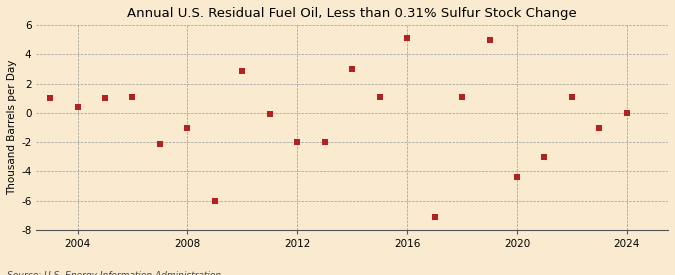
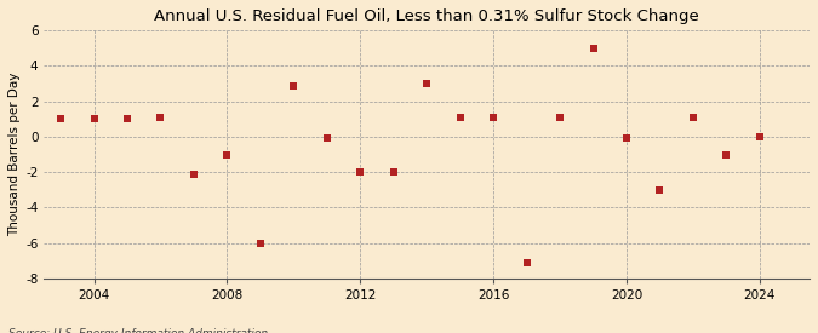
2004: 0.4 -> 1.0
2016: 5.1 -> 1.1
2020: -4.4 -> -0.1
